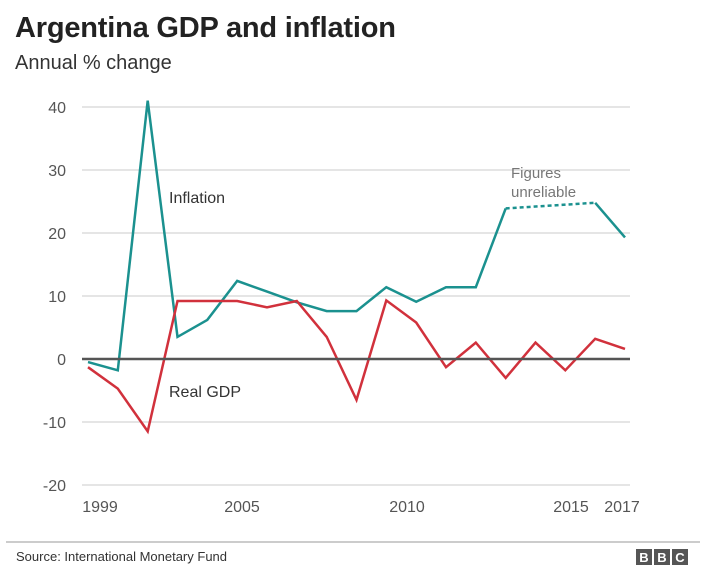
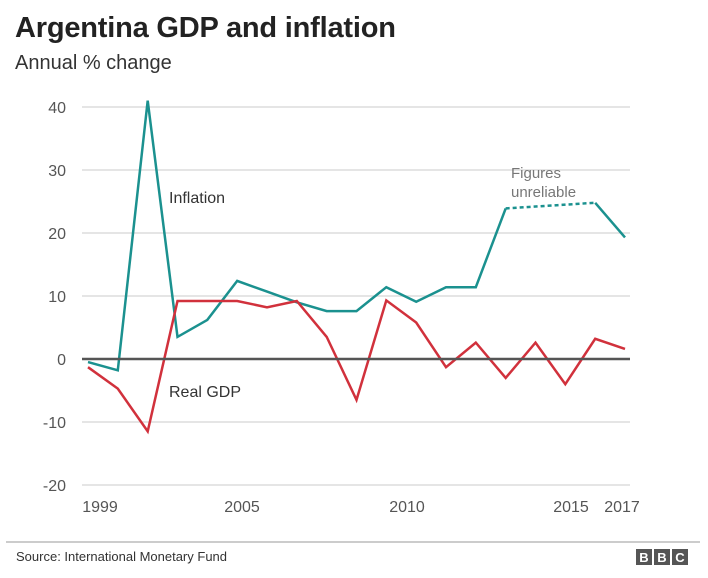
Real GDP/2015: -2 -> -4
